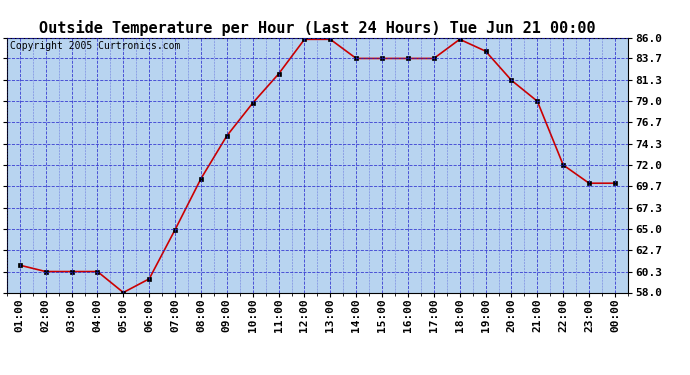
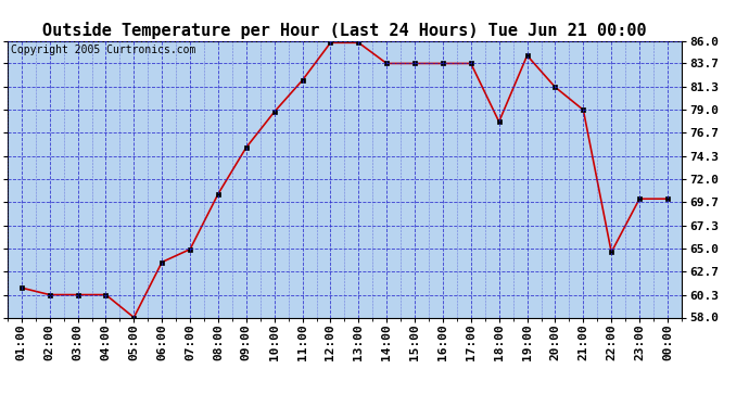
06:00: 59.5 -> 63.6
18:00: 85.8 -> 77.8
22:00: 72.0 -> 64.6
